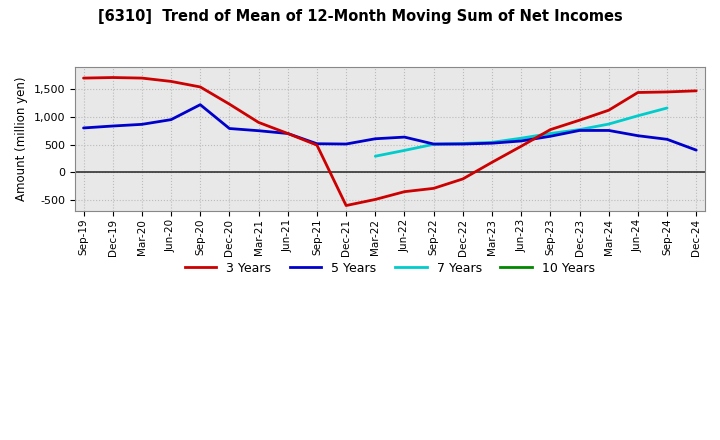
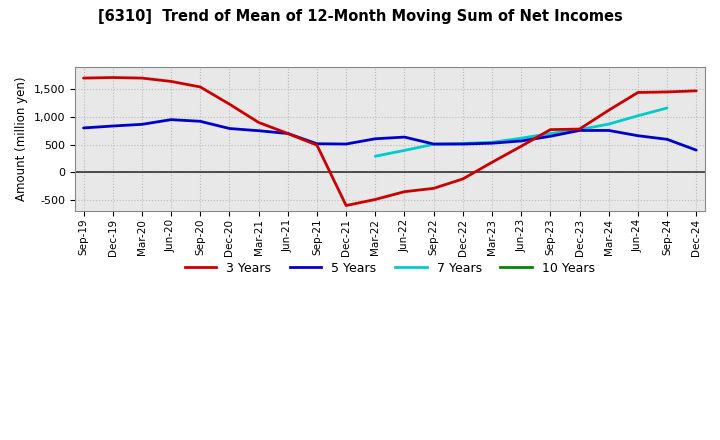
5 Years/Sep-20: 1,220 -> 920
3 Years/Dec-23: 940 -> 780
